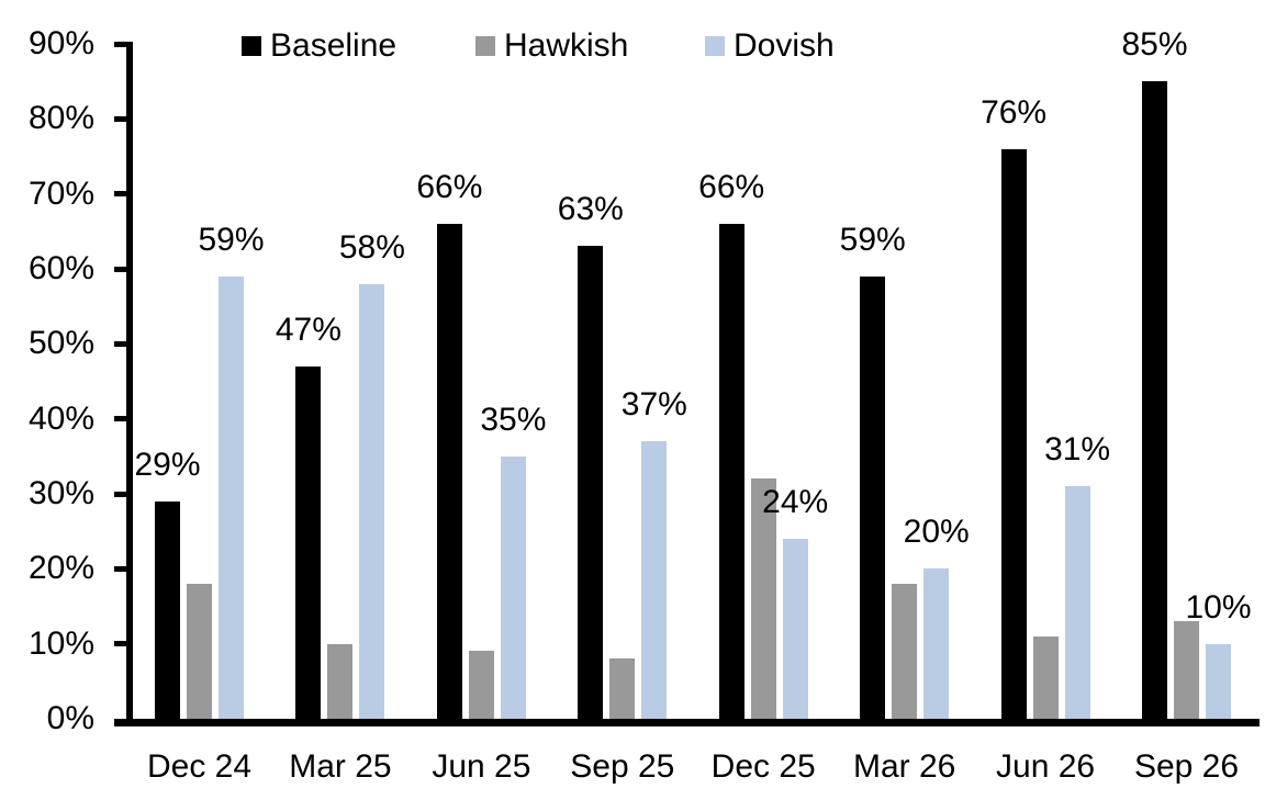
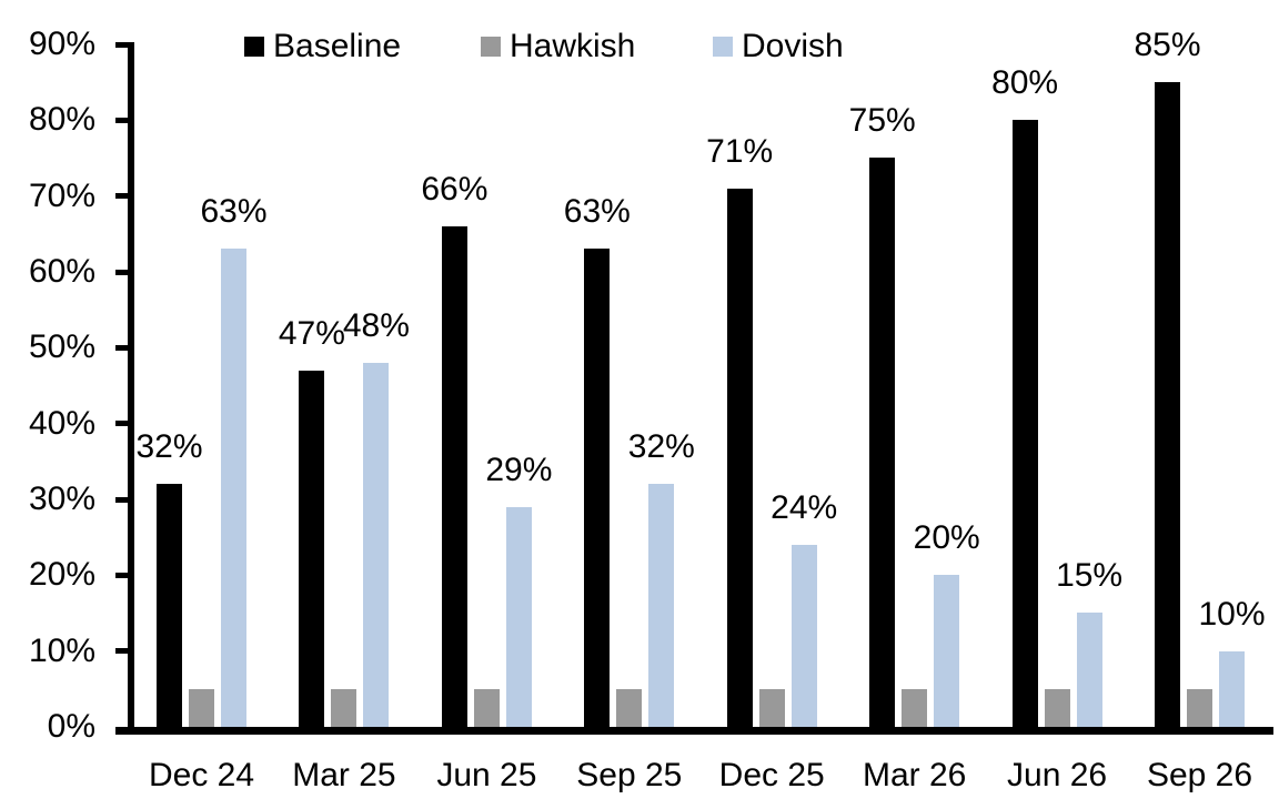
Baseline/Dec 24: 29% -> 32%
Hawkish/Dec 24: 18% -> 5%
Dovish/Dec 24: 59% -> 63%
Hawkish/Mar 25: 10% -> 5%
Dovish/Mar 25: 58% -> 48%
Hawkish/Jun 25: 9% -> 5%
Dovish/Jun 25: 35% -> 29%
Hawkish/Sep 25: 8% -> 5%
Dovish/Sep 25: 37% -> 32%
Baseline/Dec 25: 66% -> 71%
Hawkish/Dec 25: 32% -> 5%
Baseline/Mar 26: 59% -> 75%
Hawkish/Mar 26: 18% -> 5%
Baseline/Jun 26: 76% -> 80%
Hawkish/Jun 26: 11% -> 5%
Dovish/Jun 26: 31% -> 15%
Hawkish/Sep 26: 13% -> 5%
